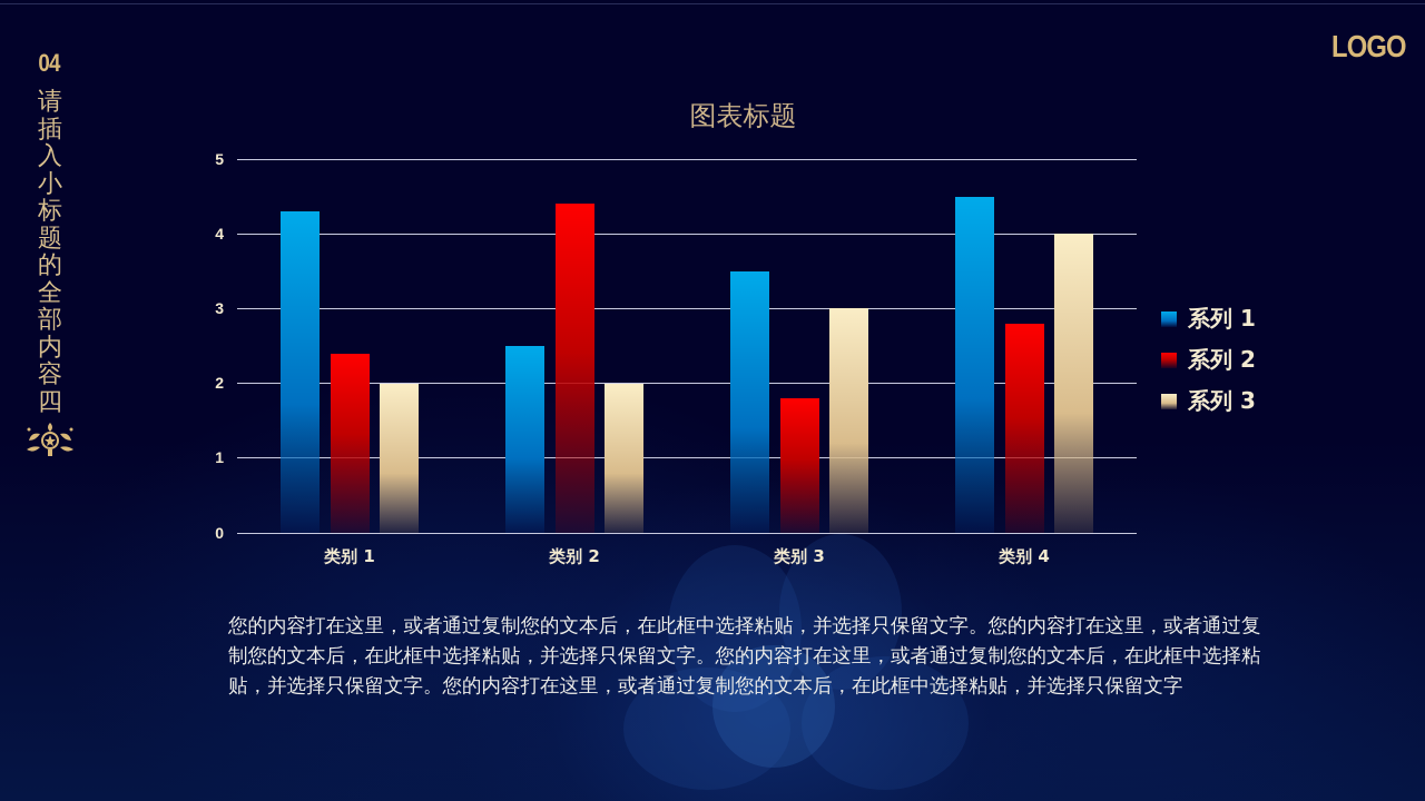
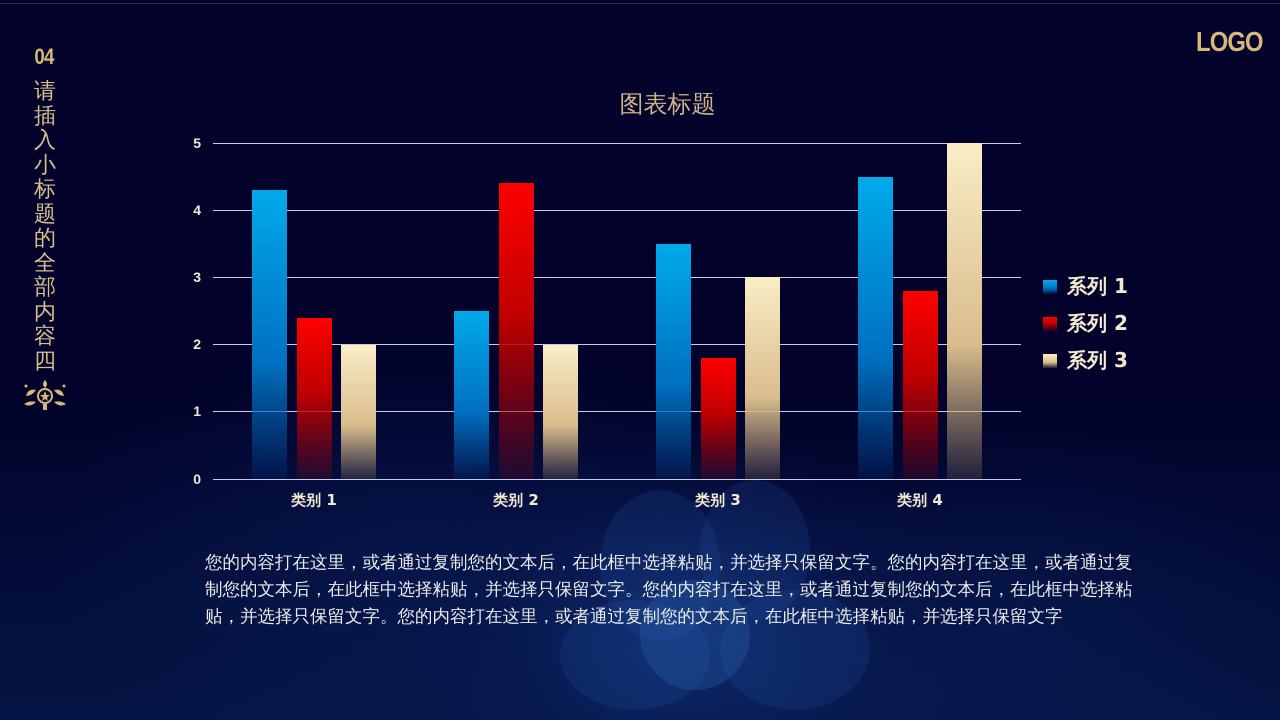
系列 3/类别 4: 4 -> 5
